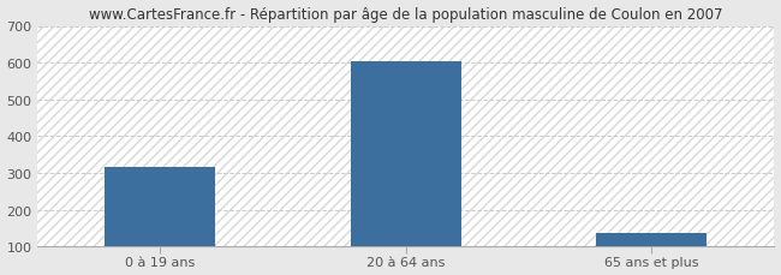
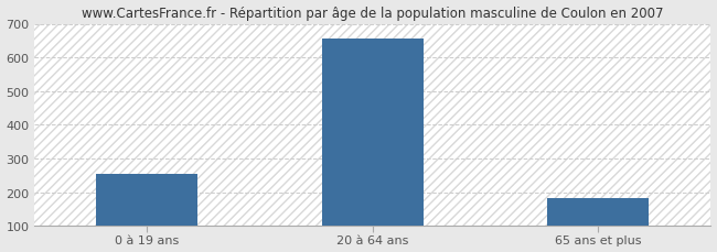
0 à 19 ans: 315 -> 253
20 à 64 ans: 605 -> 656
65 ans et plus: 135 -> 181
